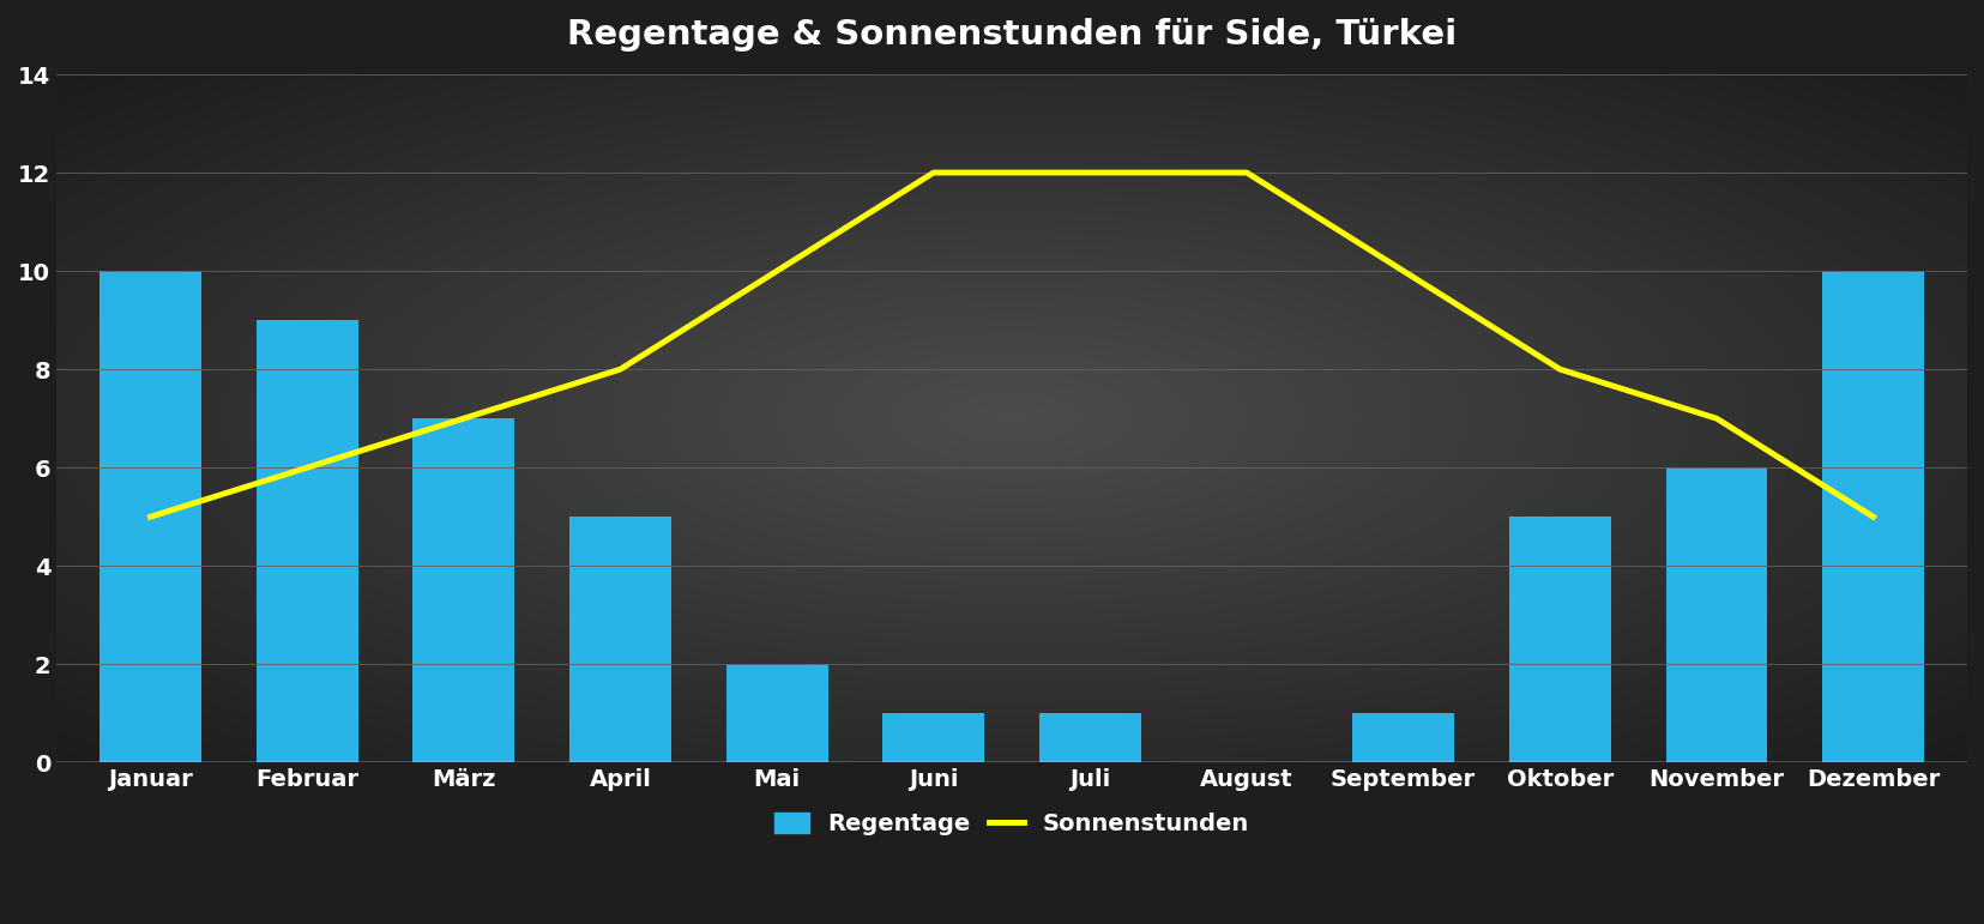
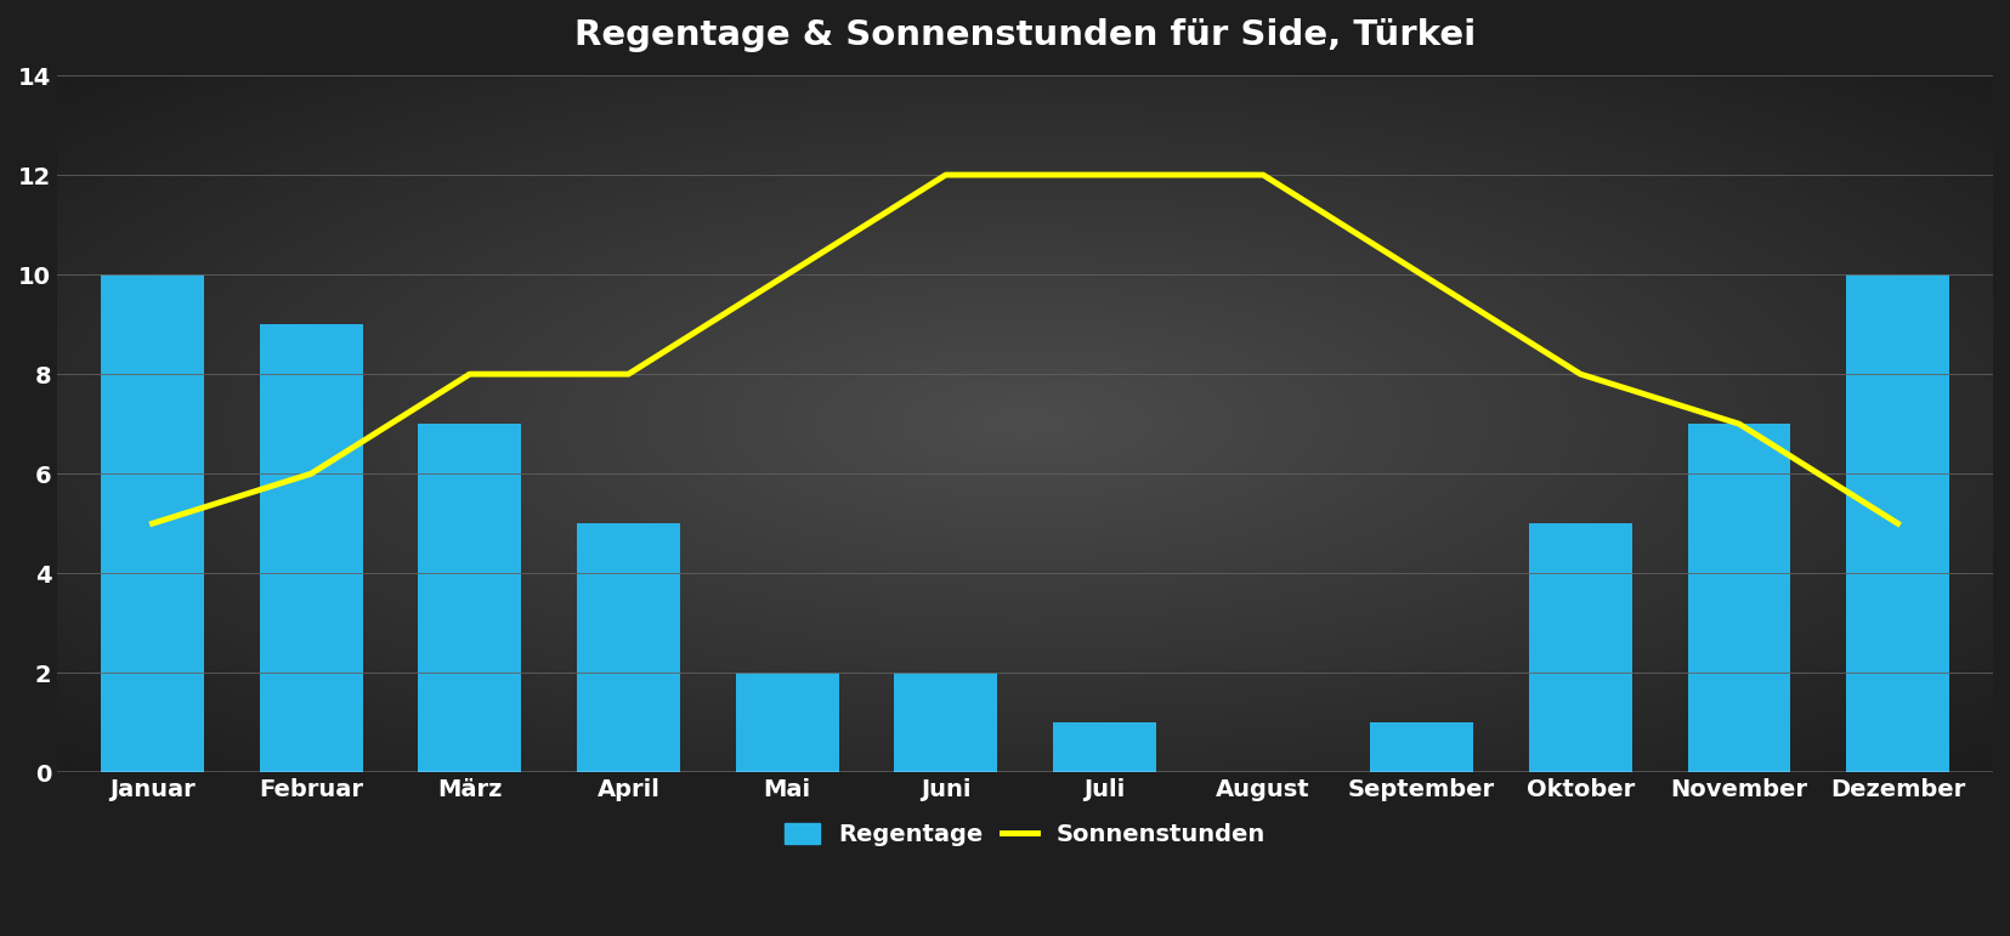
Sonnenstunden/März: 7 -> 8
Regentage/Juni: 1 -> 2
Regentage/November: 6 -> 7
